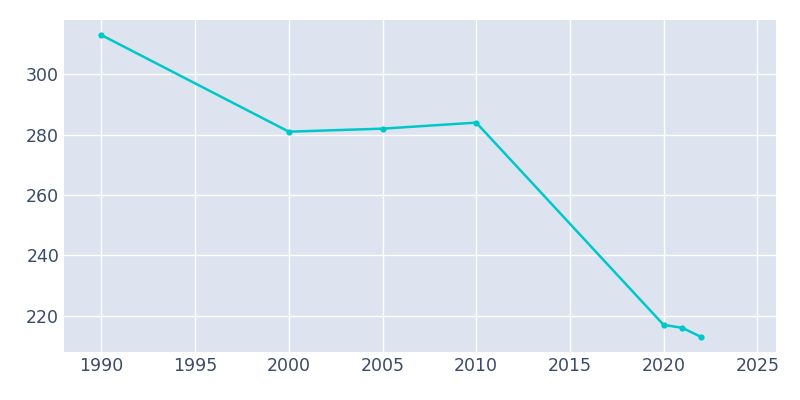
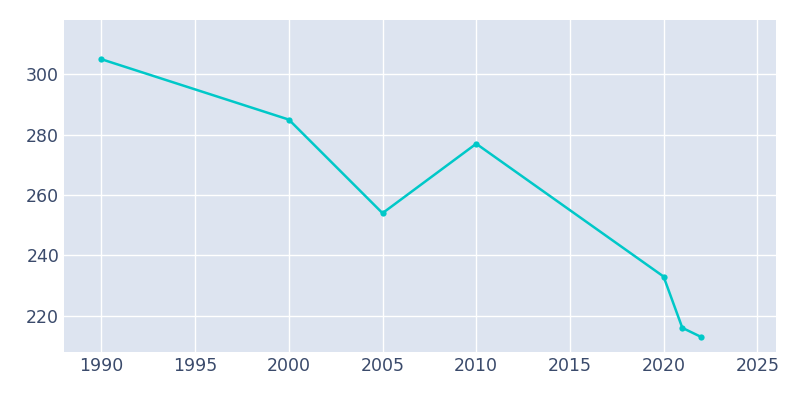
1990: 313 -> 305
2000: 281 -> 285
2005: 282 -> 254
2010: 284 -> 277
2020: 217 -> 233
